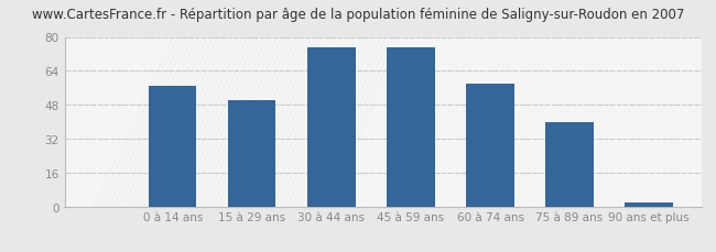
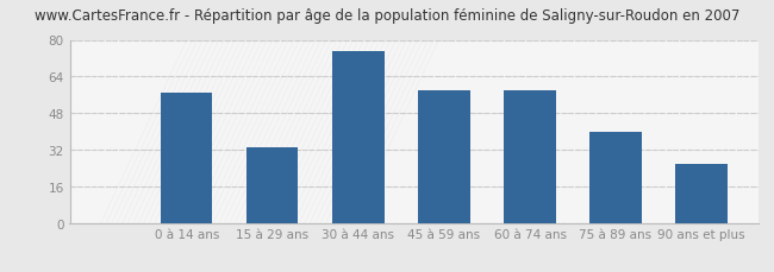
15 à 29 ans: 50 -> 33
45 à 59 ans: 75 -> 58
90 ans et plus: 2 -> 26
